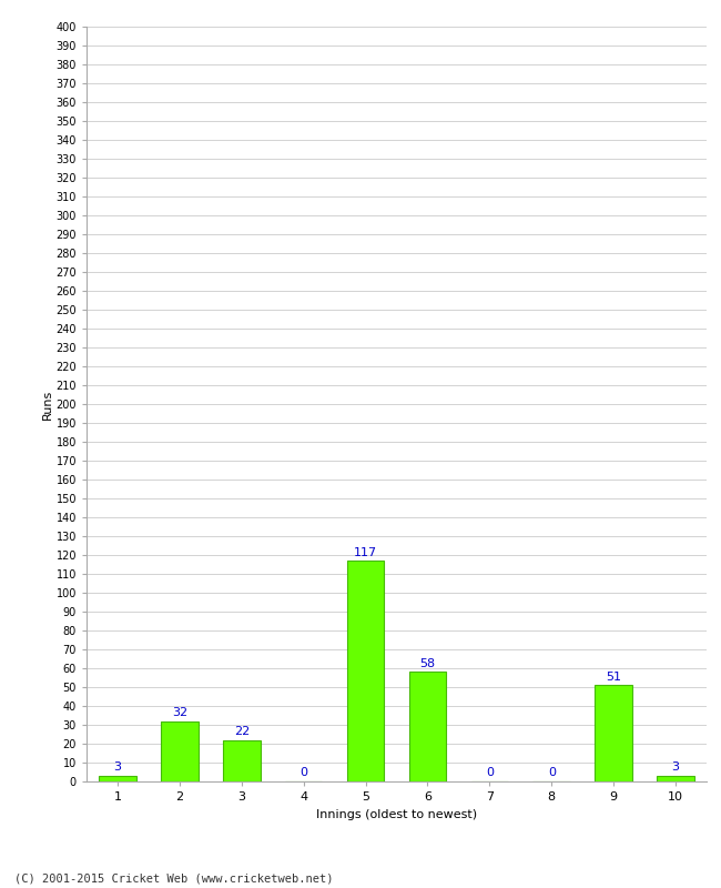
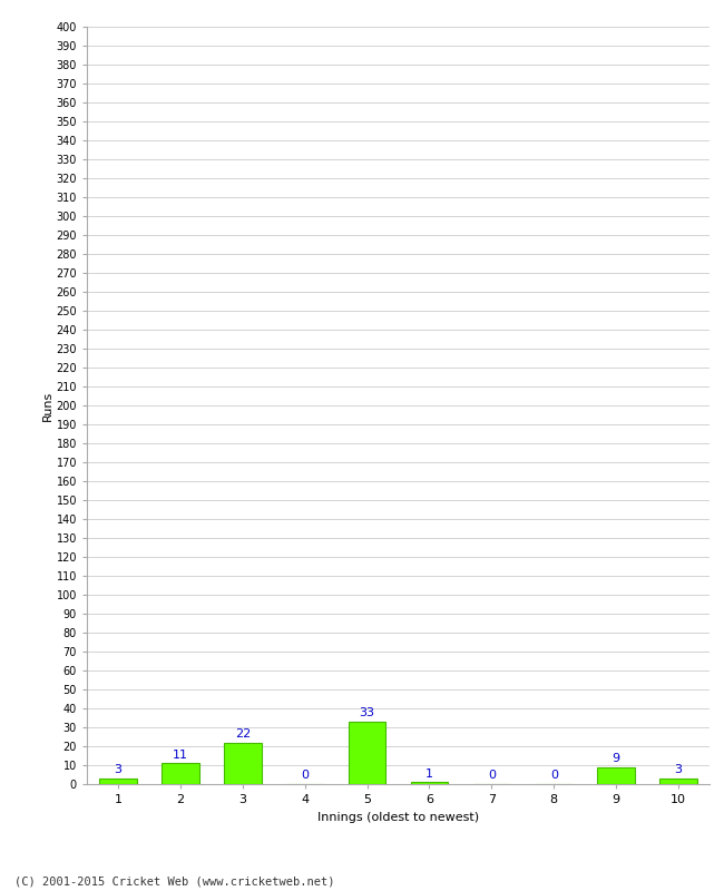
2: 32 -> 11
5: 117 -> 33
6: 58 -> 1
9: 51 -> 9
